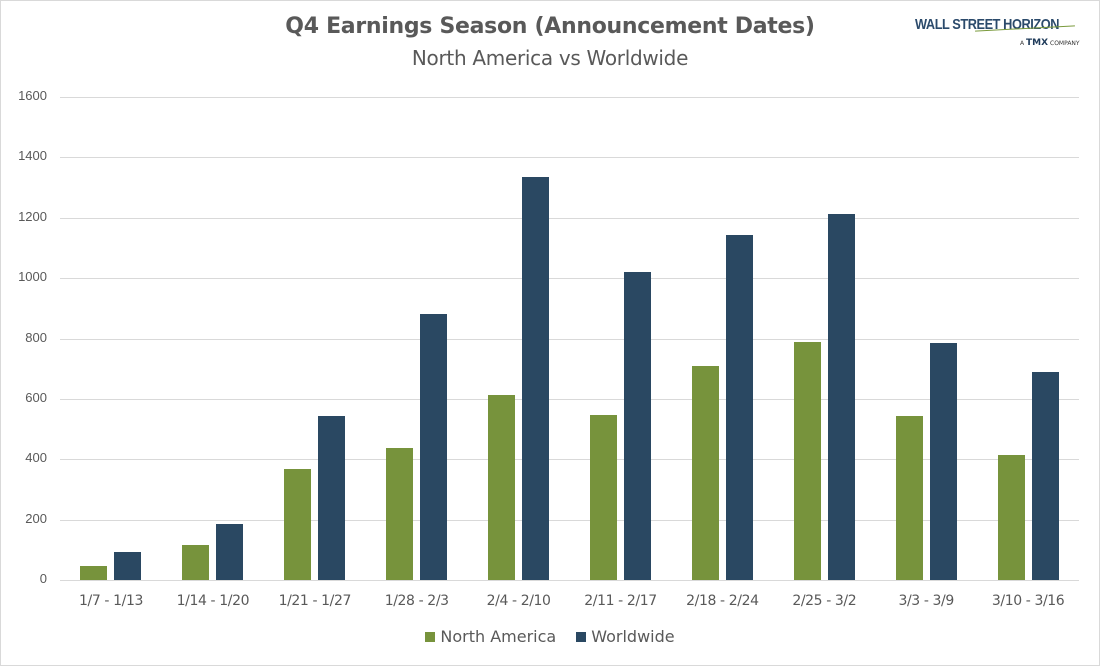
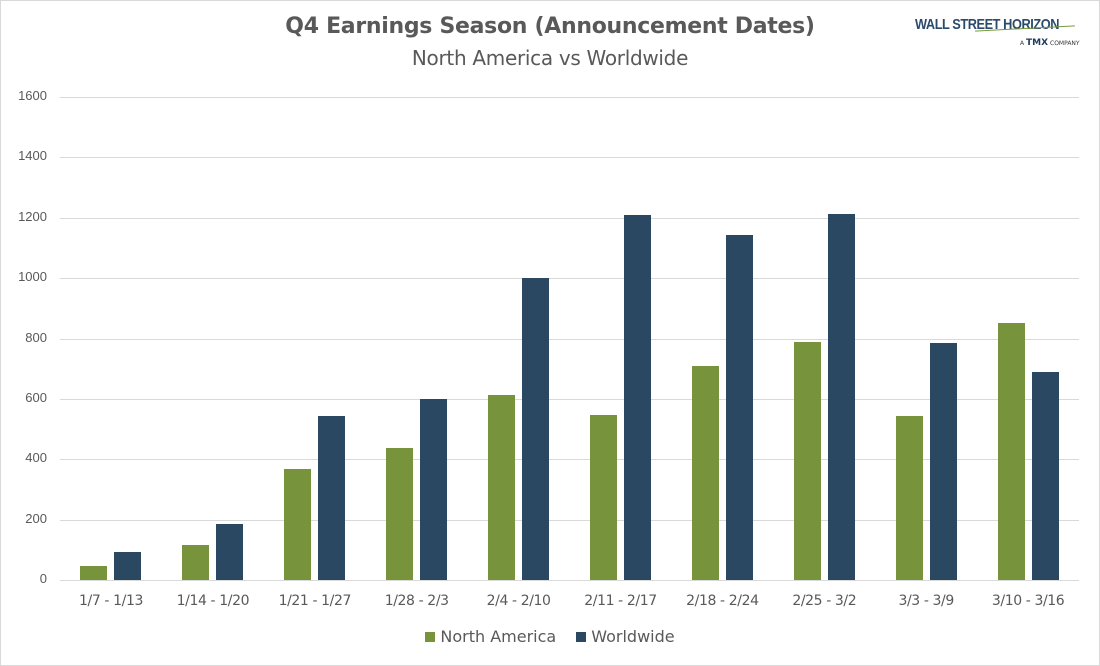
Worldwide/1/28 - 2/3: 880 -> 600
Worldwide/2/4 - 2/10: 1340 -> 1000
Worldwide/2/11 - 2/17: 1020 -> 1210
North America/3/10 - 3/16: 410 -> 850
